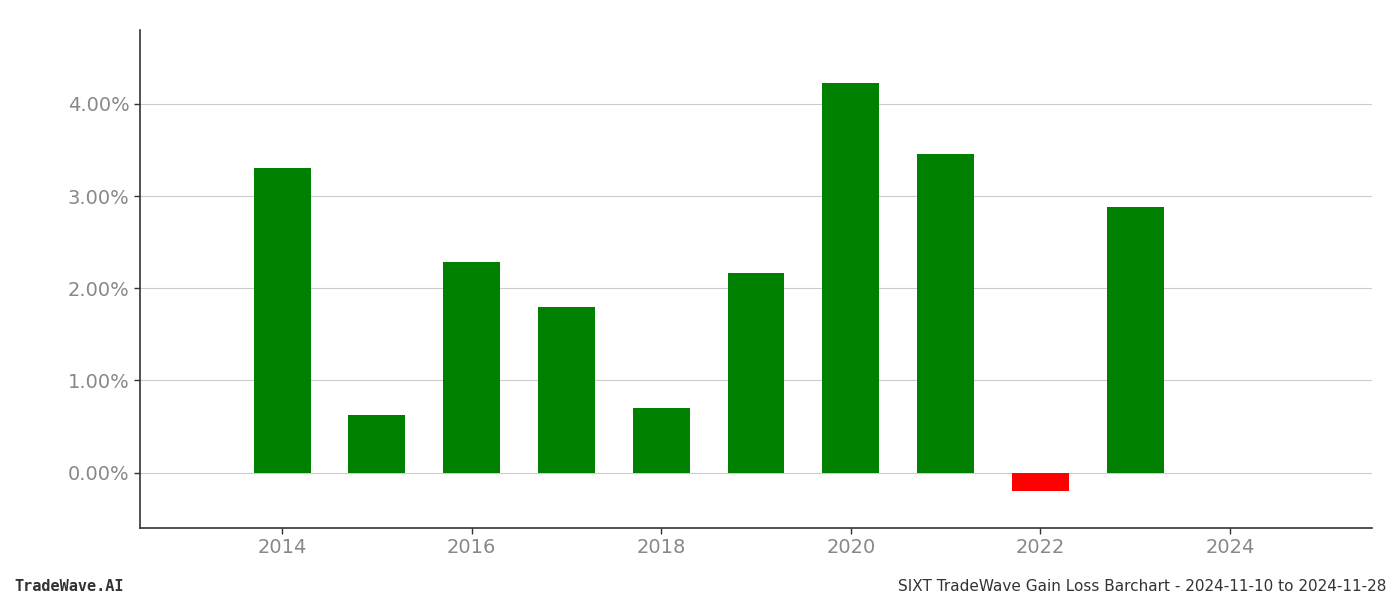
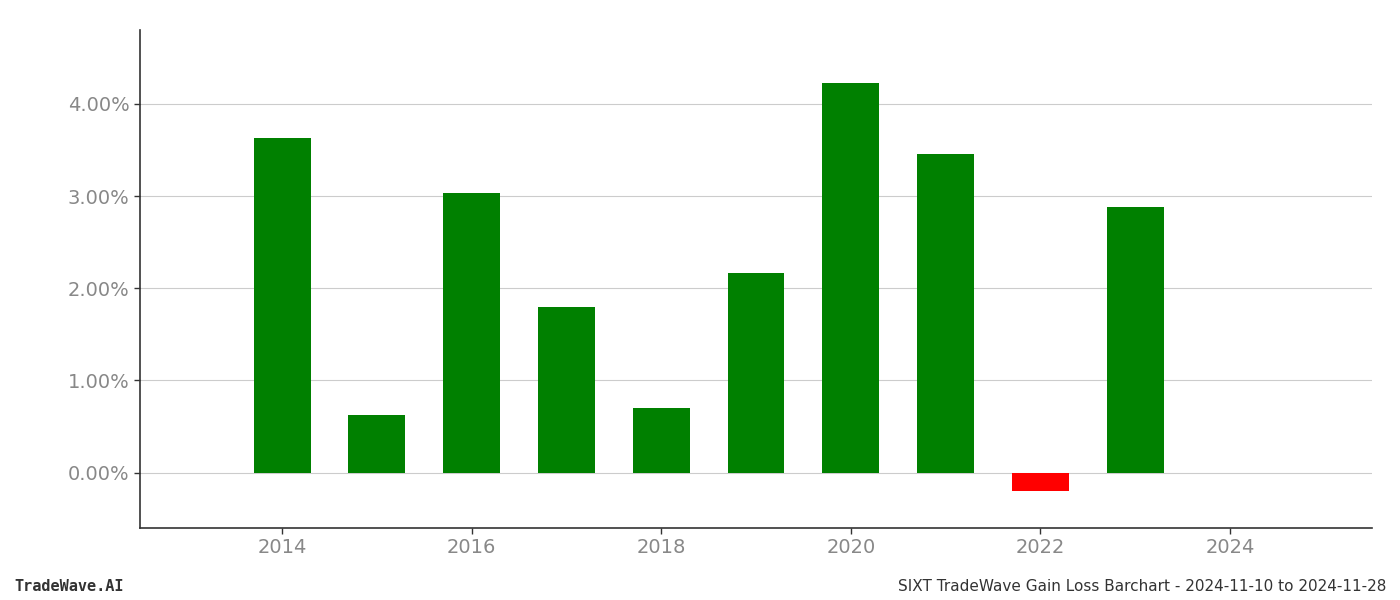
2014: 3.30% -> 3.63%
2016: 2.28% -> 3.03%
